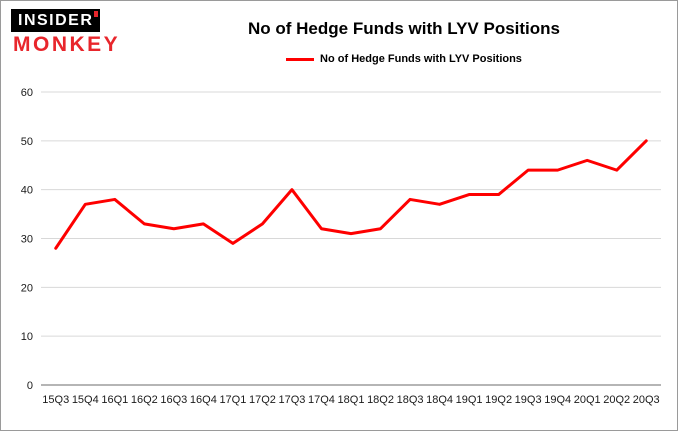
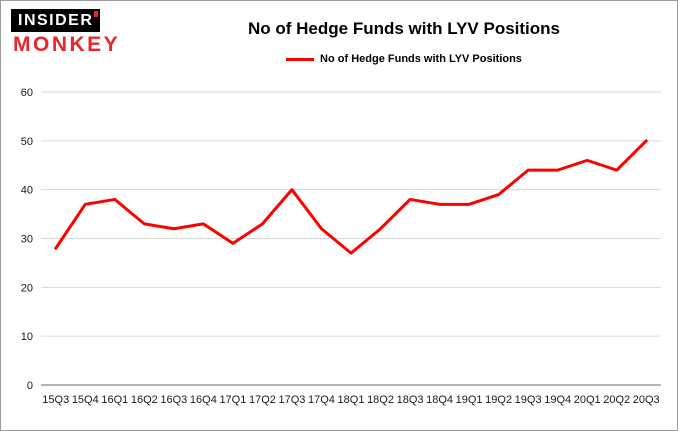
18Q1: 31 -> 27
19Q1: 39 -> 37
